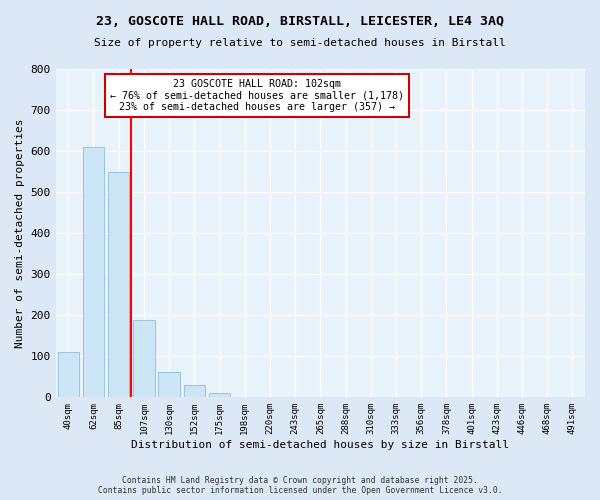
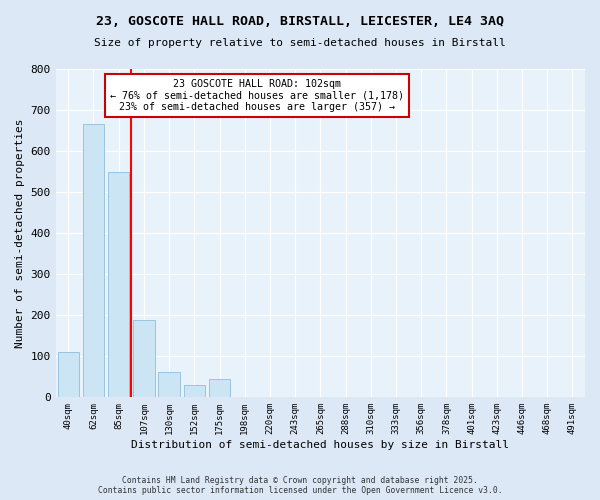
62sqm: 610 -> 665
175sqm: 10 -> 45
